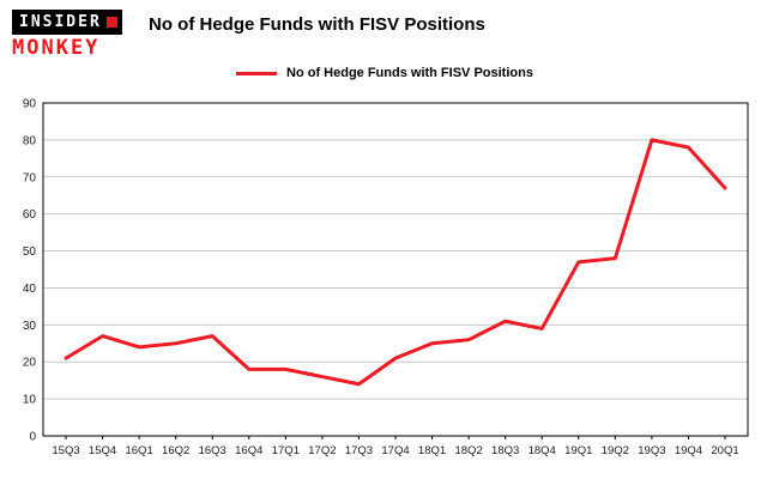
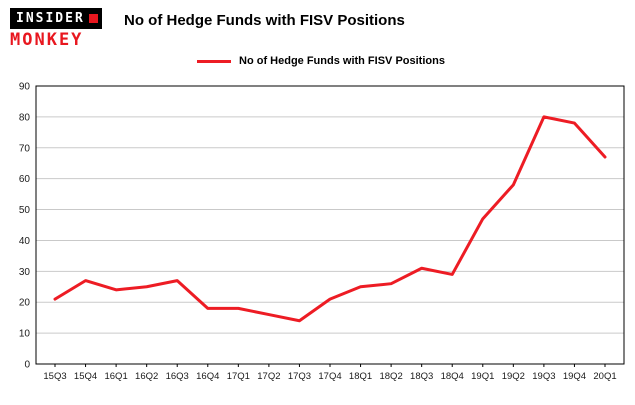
19Q2: 48 -> 58
